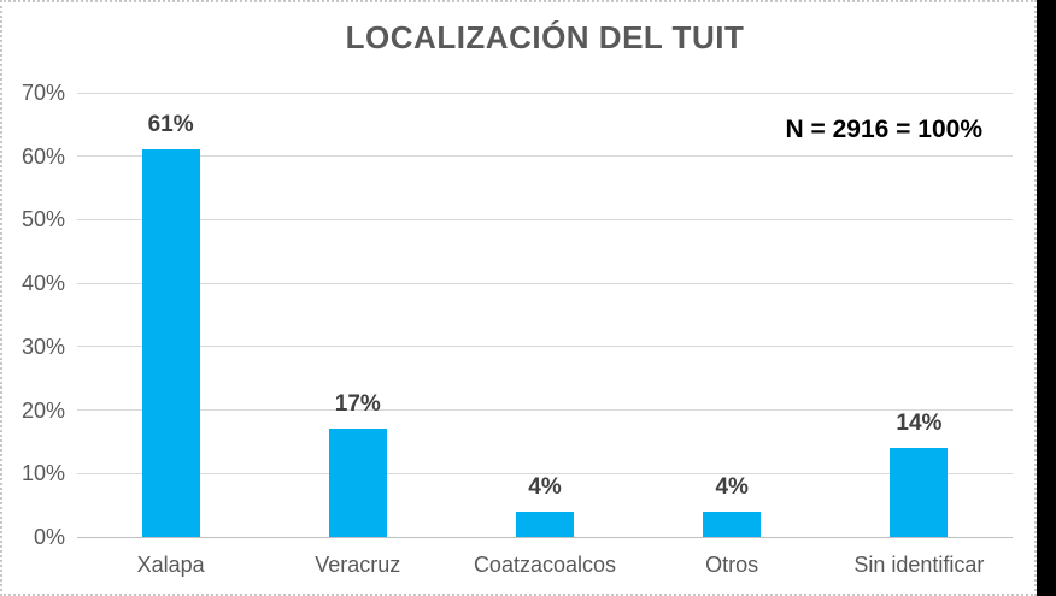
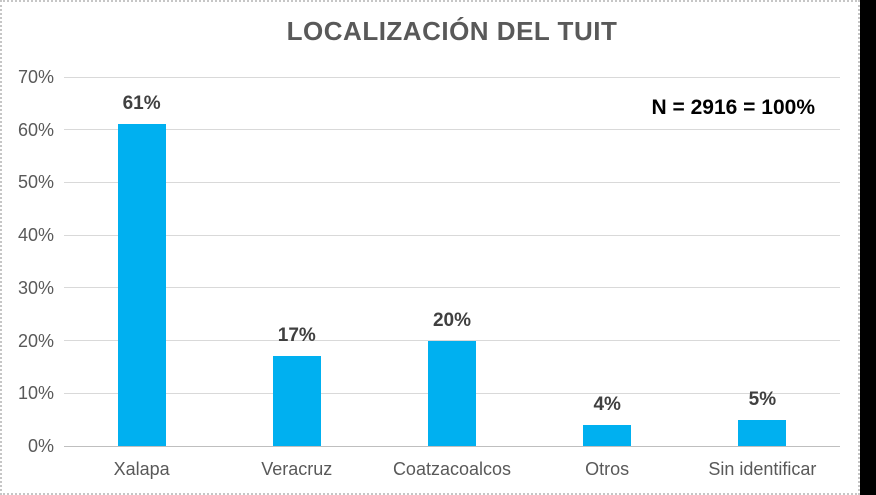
Coatzacoalcos: 4% -> 20%
Sin identificar: 14% -> 5%
